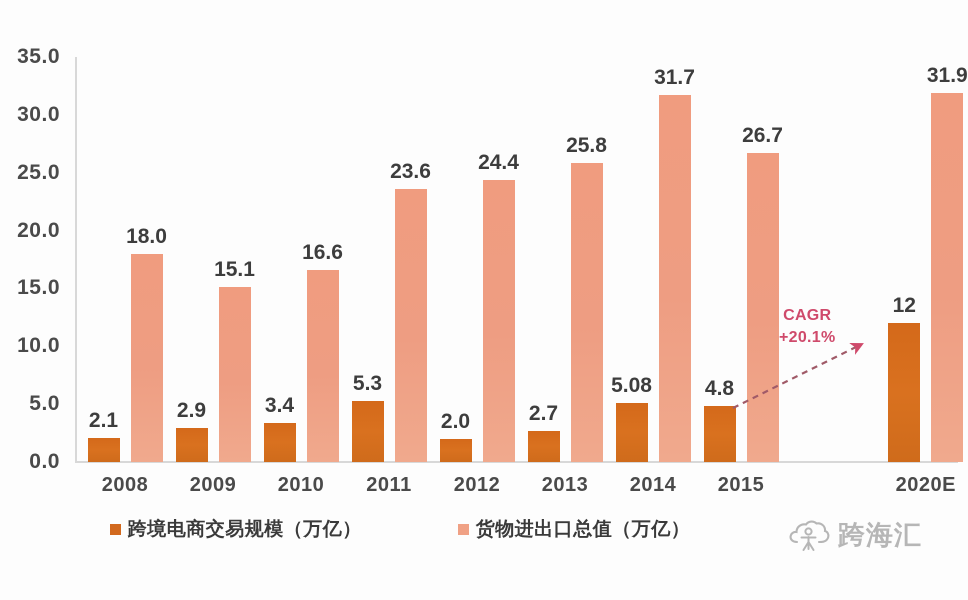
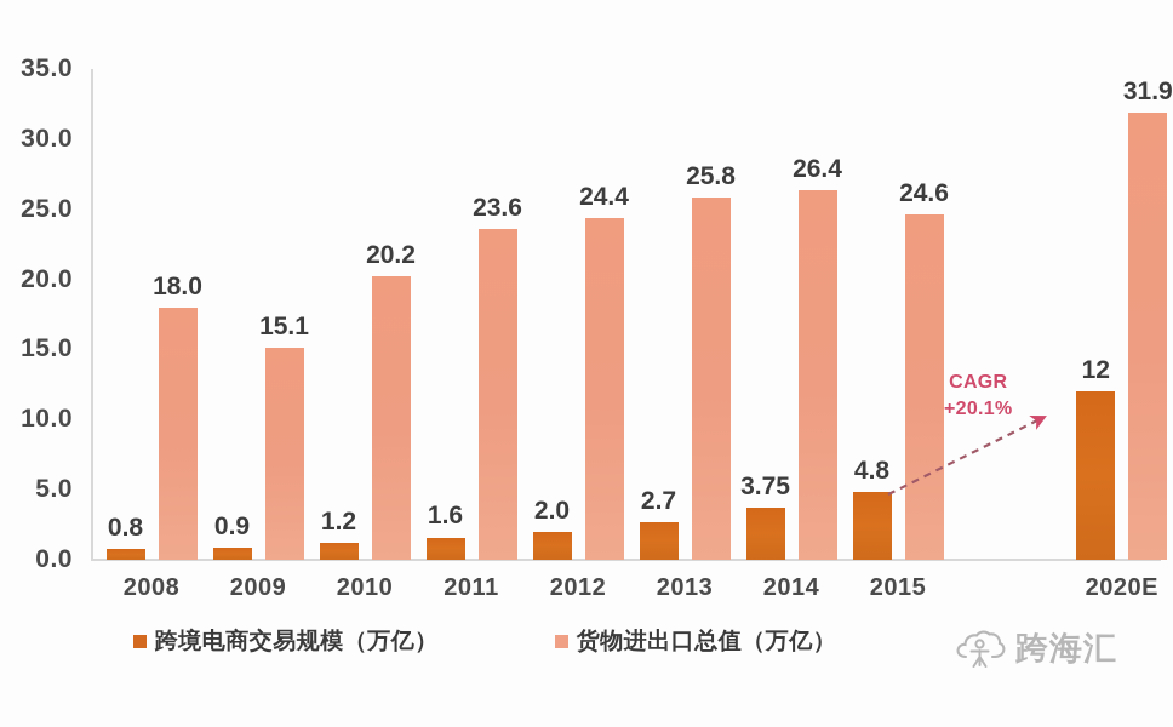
跨境电商交易规模（万亿）/2008: 2.1 -> 0.8
跨境电商交易规模（万亿）/2009: 2.9 -> 0.9
跨境电商交易规模（万亿）/2010: 3.4 -> 1.2
货物进出口总值（万亿）/2010: 16.6 -> 20.2
跨境电商交易规模（万亿）/2011: 5.3 -> 1.6
跨境电商交易规模（万亿）/2014: 5.08 -> 3.75
货物进出口总值（万亿）/2014: 31.7 -> 26.4
货物进出口总值（万亿）/2015: 26.7 -> 24.6
